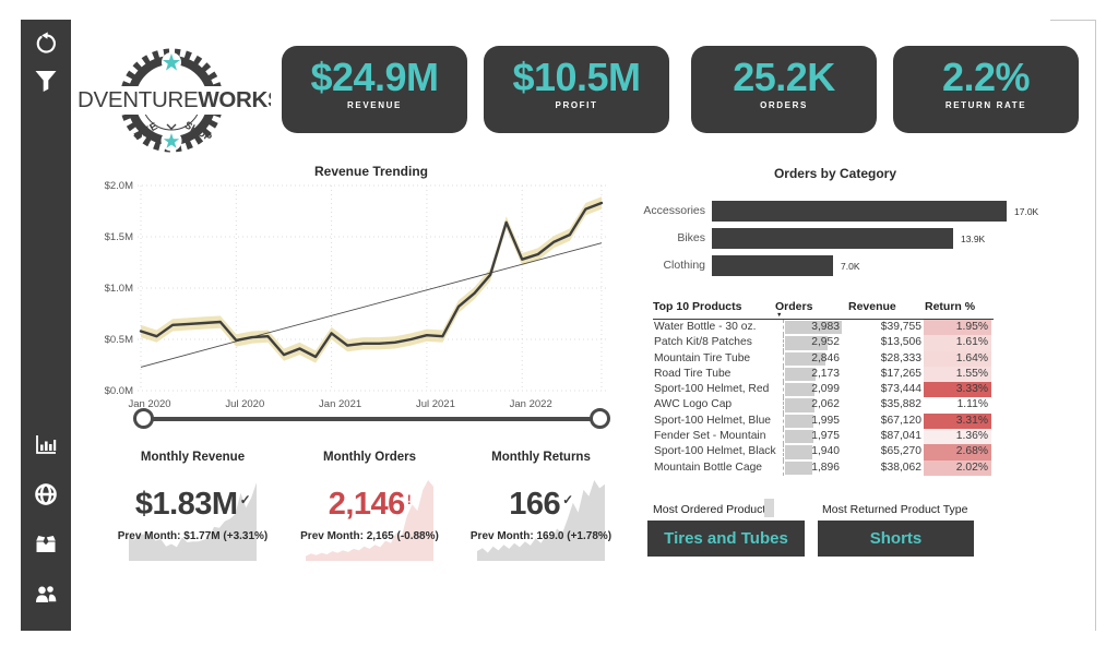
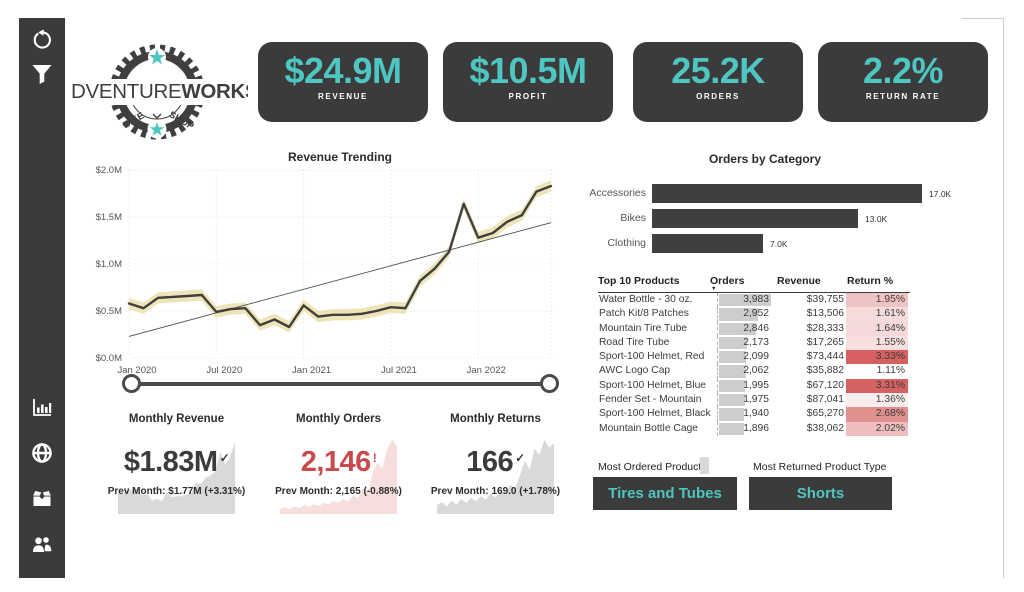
Orders by Category/Bikes: 13.9K -> 13.0K
